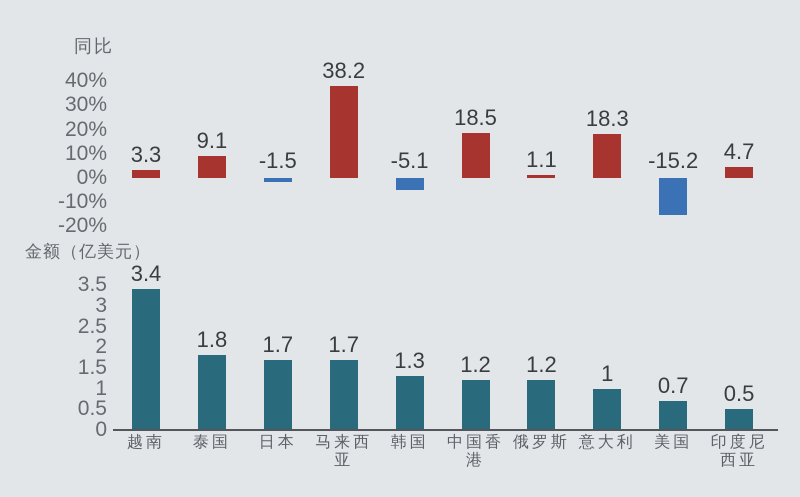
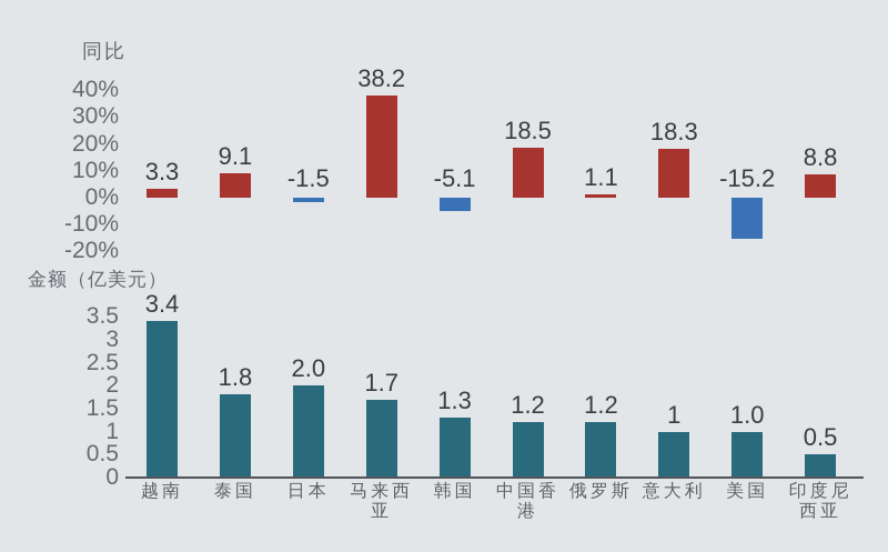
同比/印度尼西亚: 4.7 -> 8.8
金额（亿美元）/日本: 1.7 -> 2.0
金额（亿美元）/美国: 0.7 -> 1.0
